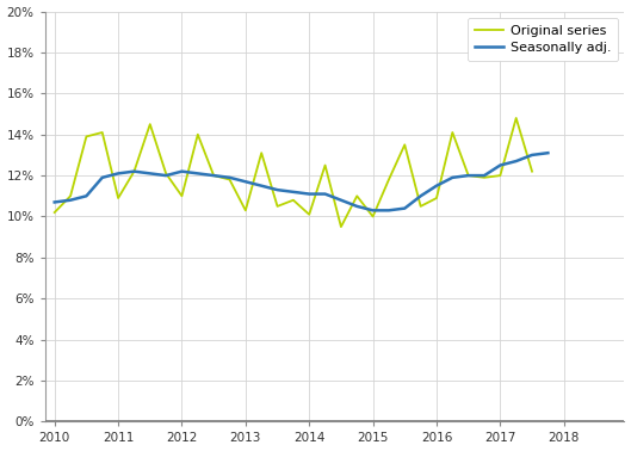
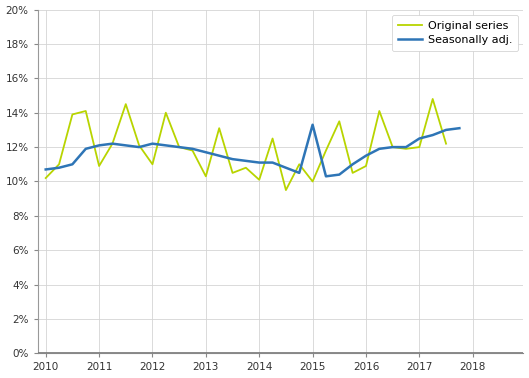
Seasonally adj./2015: 10.3% -> 13.3%
